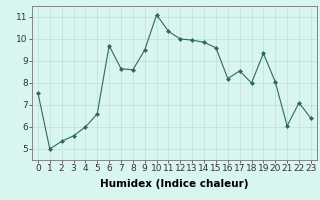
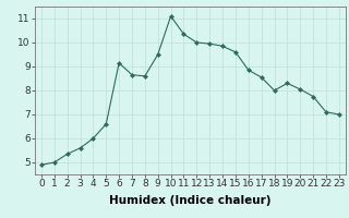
0: 7.55 -> 4.90
6: 9.70 -> 9.15
16: 8.20 -> 8.85
19: 9.35 -> 8.30
21: 6.05 -> 7.75
23: 6.40 -> 7.00
